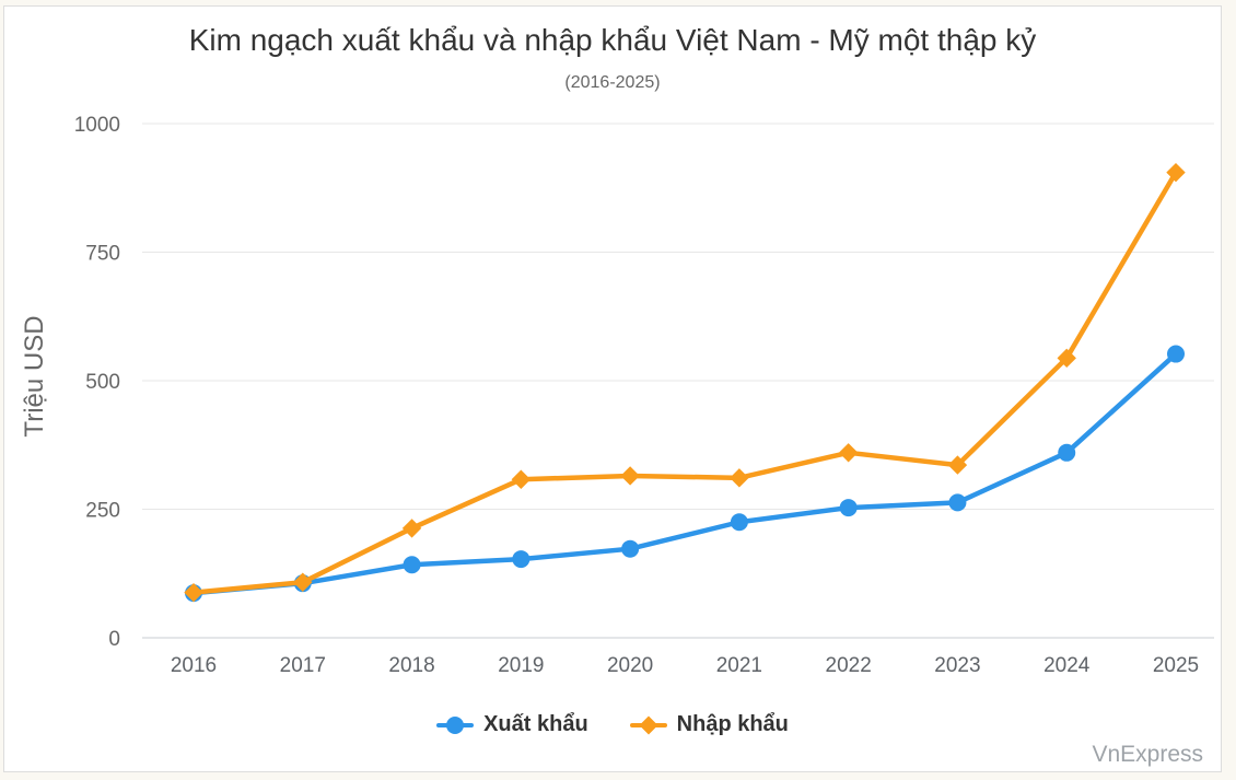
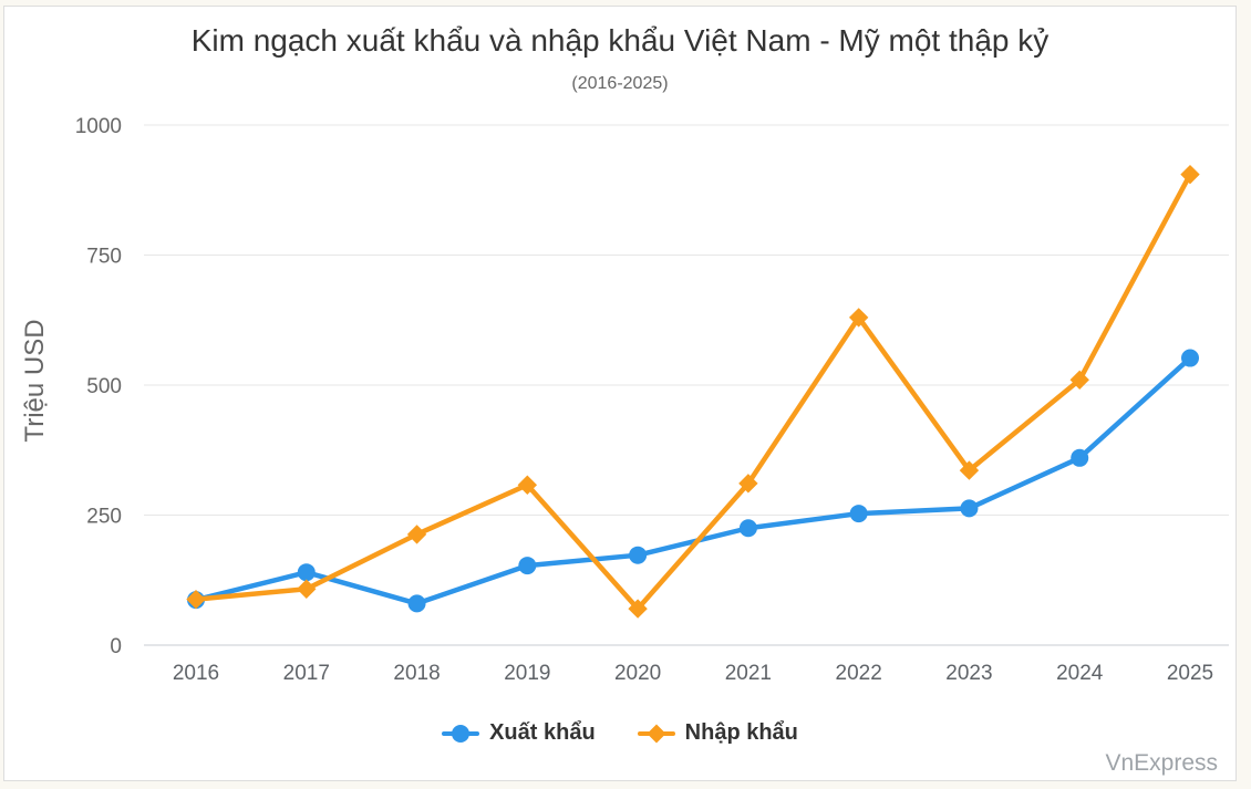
Xuất khẩu/2017: 110 -> 140
Xuất khẩu/2018: 140 -> 80
Nhập khẩu/2020: 320 -> 70
Nhập khẩu/2022: 360 -> 630
Nhập khẩu/2024: 540 -> 510
